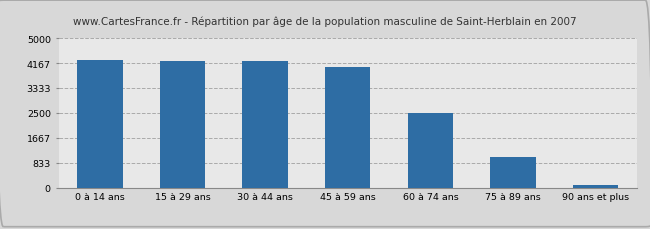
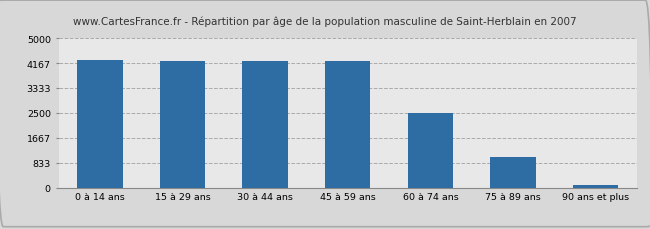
45 à 59 ans: 4050 -> 4230
